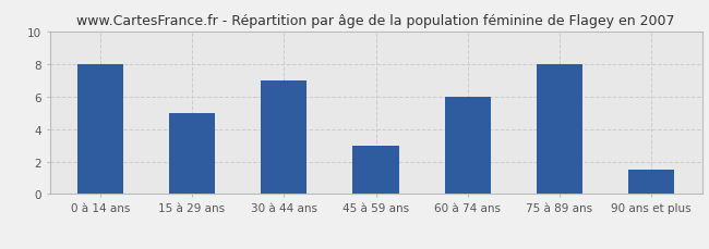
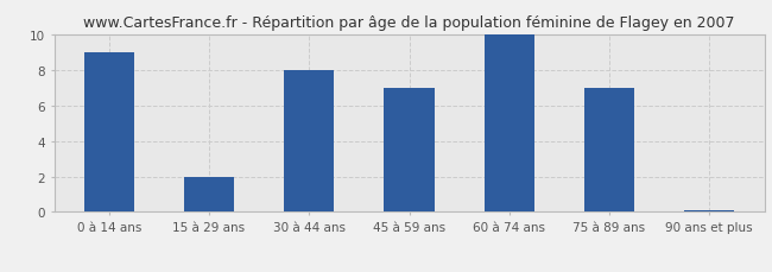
0 à 14 ans: 8.0 -> 9.0
15 à 29 ans: 5.0 -> 2.0
30 à 44 ans: 7.0 -> 8.0
45 à 59 ans: 3.0 -> 7.0
60 à 74 ans: 6.0 -> 10.0
75 à 89 ans: 8.0 -> 7.0
90 ans et plus: 1.5 -> 0.1
